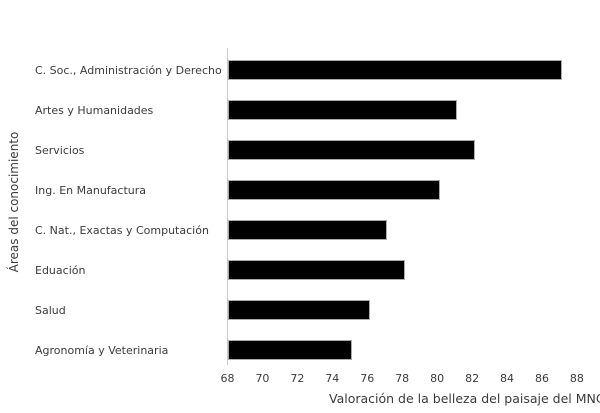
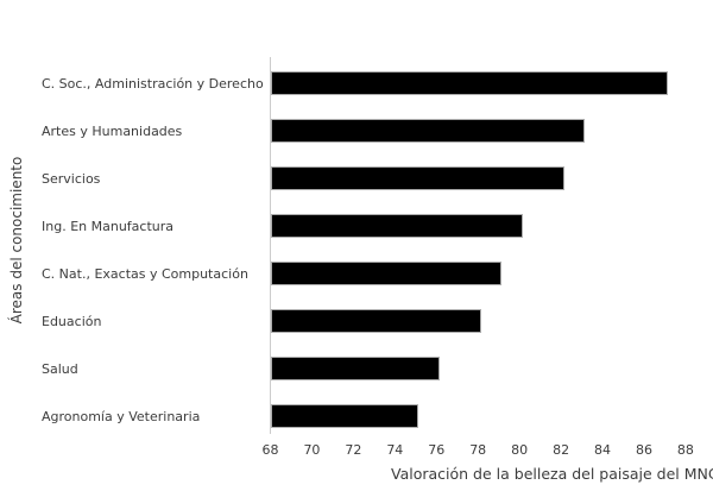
Artes y Humanidades: 81 -> 83
C. Nat., Exactas y Computación: 77 -> 79
